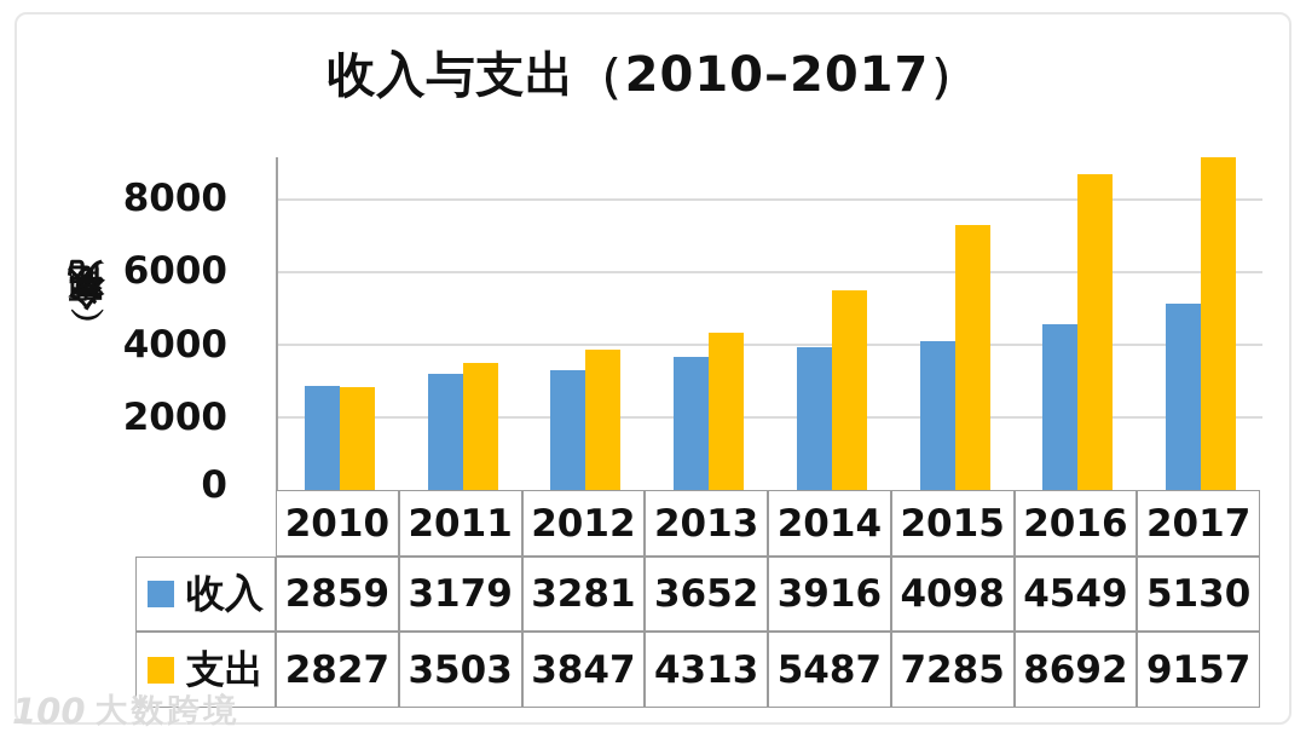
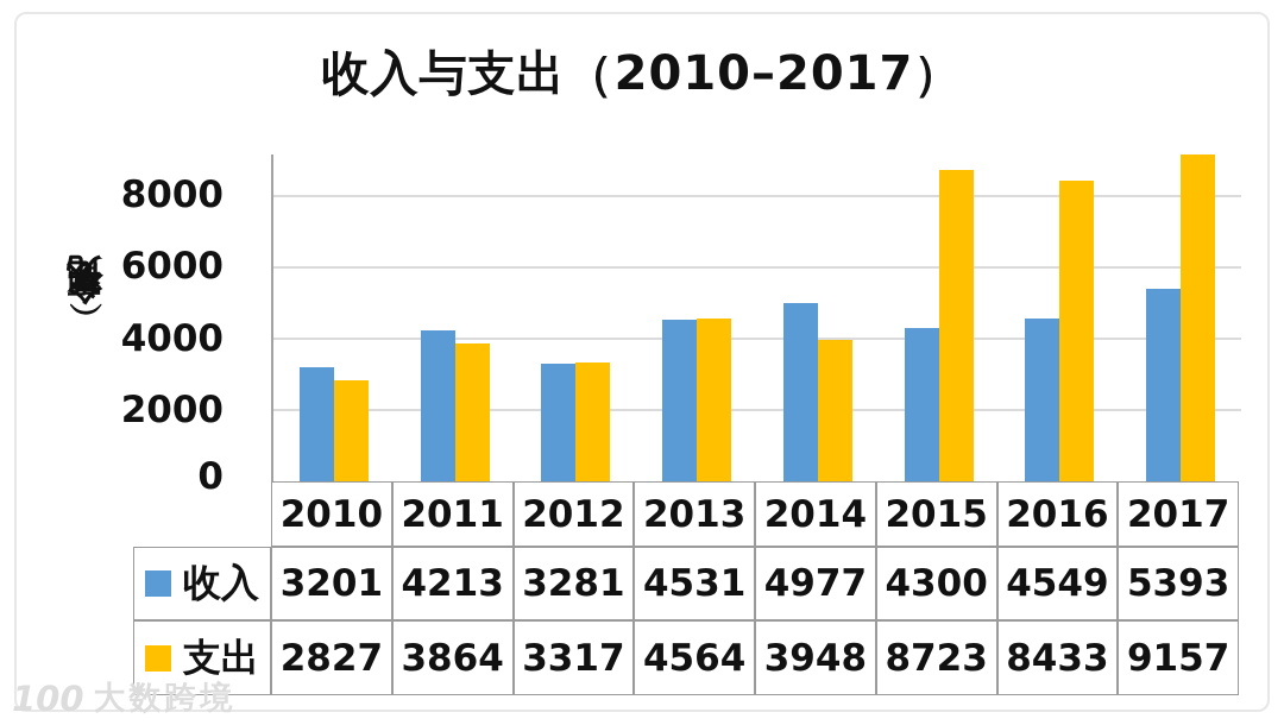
收入/2010: 2859 -> 3201
收入/2011: 3179 -> 4213
支出/2011: 3503 -> 3864
支出/2012: 3847 -> 3317
收入/2013: 3652 -> 4531
支出/2013: 4313 -> 4564
收入/2014: 3916 -> 4977
支出/2014: 5487 -> 3948
收入/2015: 4098 -> 4300
支出/2015: 7285 -> 8723
支出/2016: 8692 -> 8433
收入/2017: 5130 -> 5393
